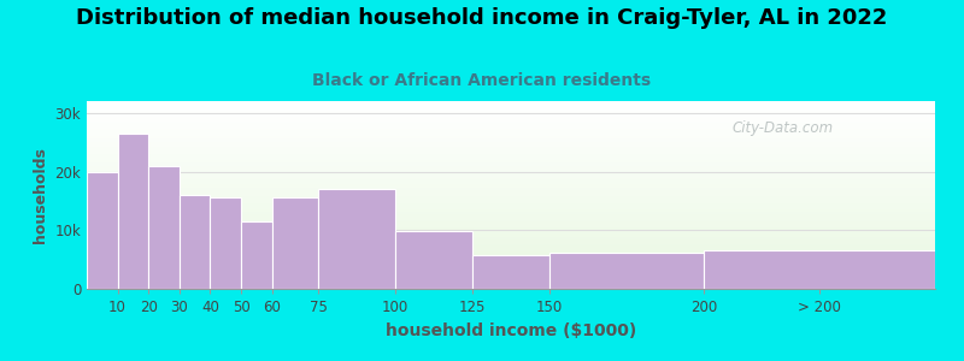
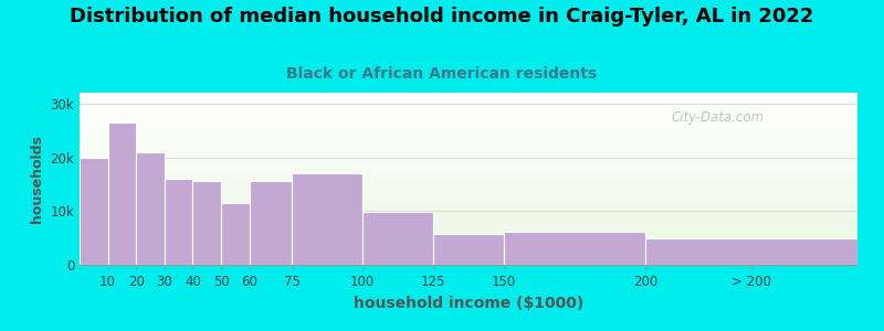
> 200: 6.5k -> 5.0k
